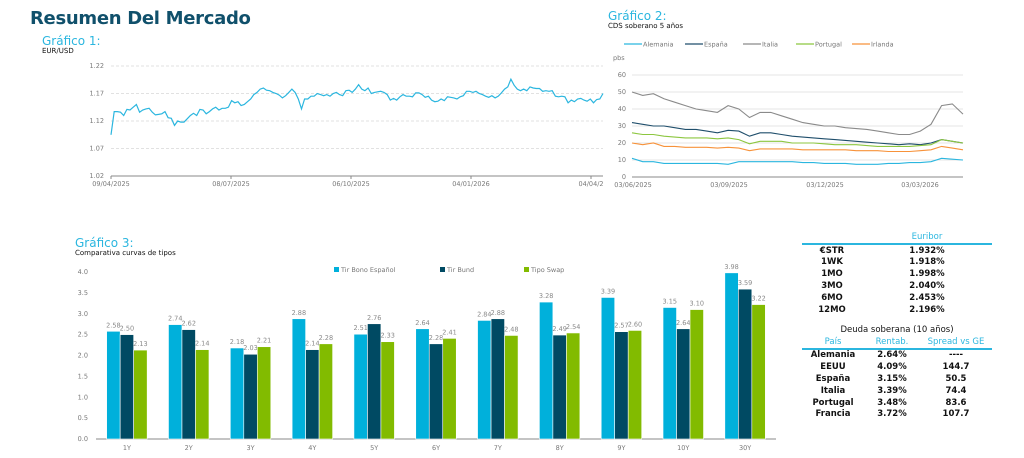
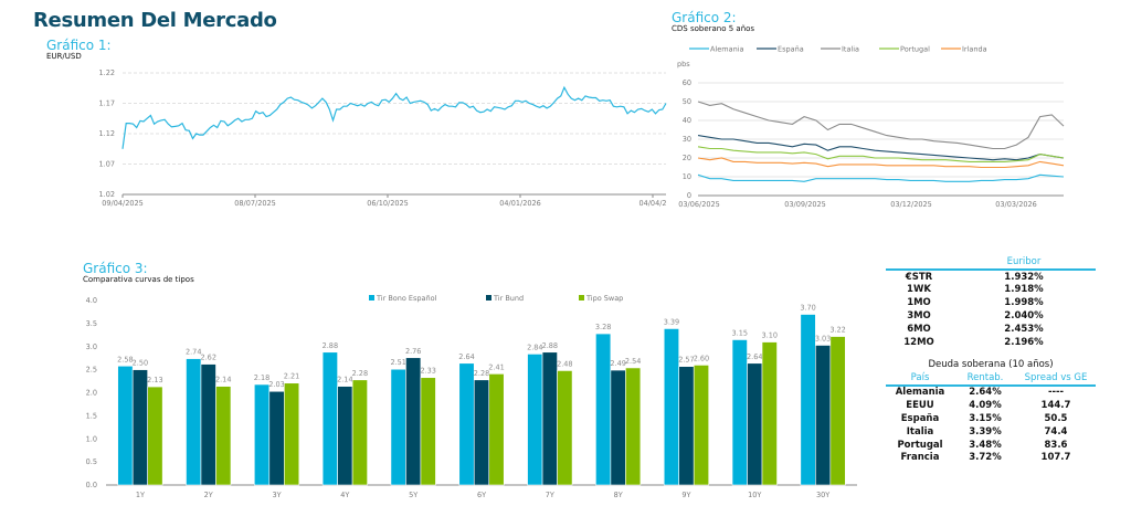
Comparativa curvas de tipos/Tir Bono Español/30Y: 3.98 -> 3.70
Comparativa curvas de tipos/Tir Bund/30Y: 3.59 -> 3.03
